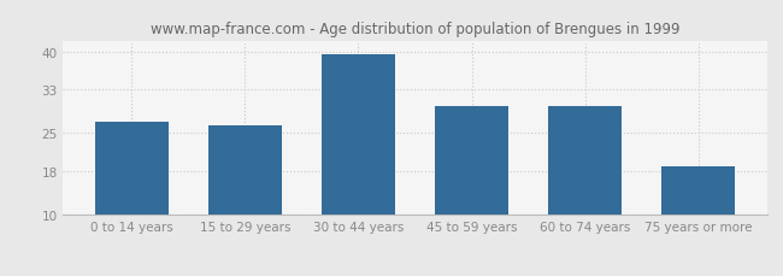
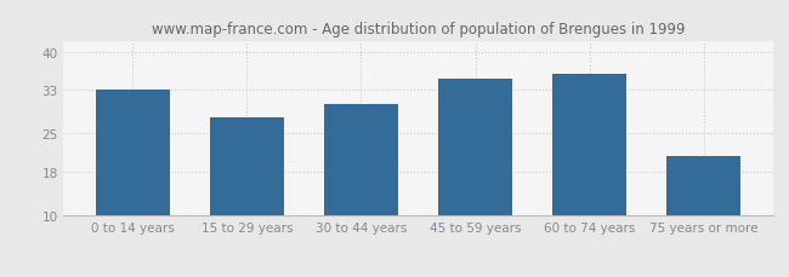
0 to 14 years: 27.0 -> 33.0
15 to 29 years: 26.5 -> 28.0
30 to 44 years: 39.5 -> 30.5
45 to 59 years: 30.0 -> 35.0
60 to 74 years: 30.0 -> 36.0
75 years or more: 19.0 -> 21.0
